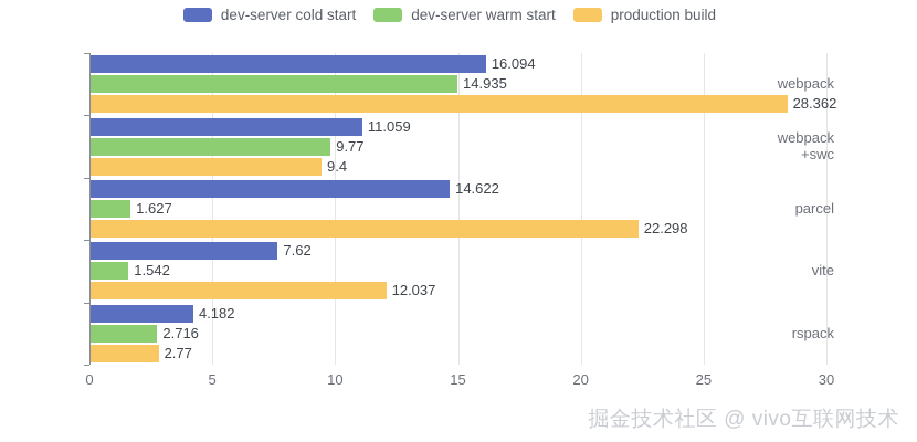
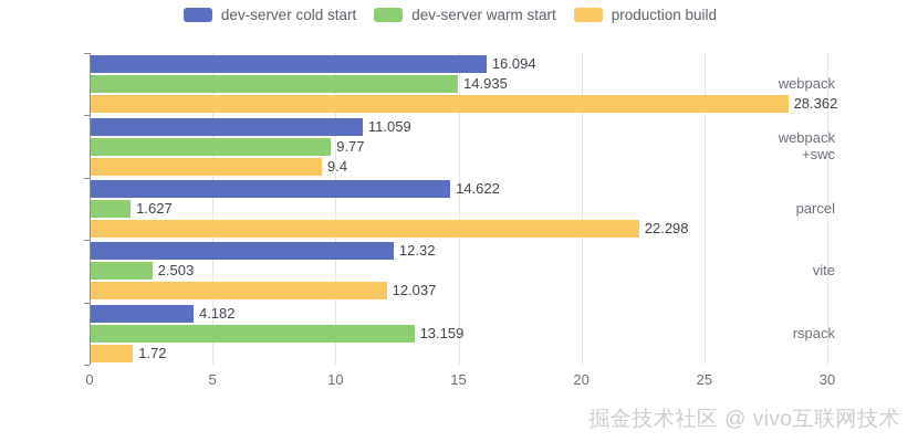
dev-server cold start/vite: 7.62 -> 12.32
dev-server warm start/vite: 1.542 -> 2.503
dev-server warm start/rspack: 2.716 -> 13.159
production build/rspack: 2.77 -> 1.72
